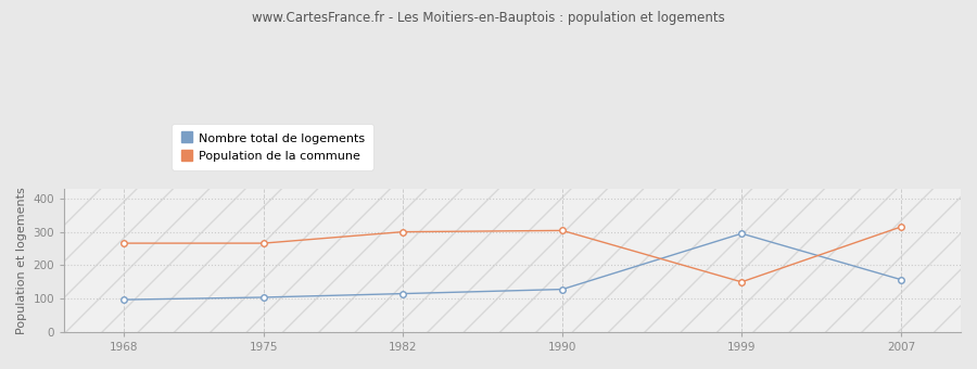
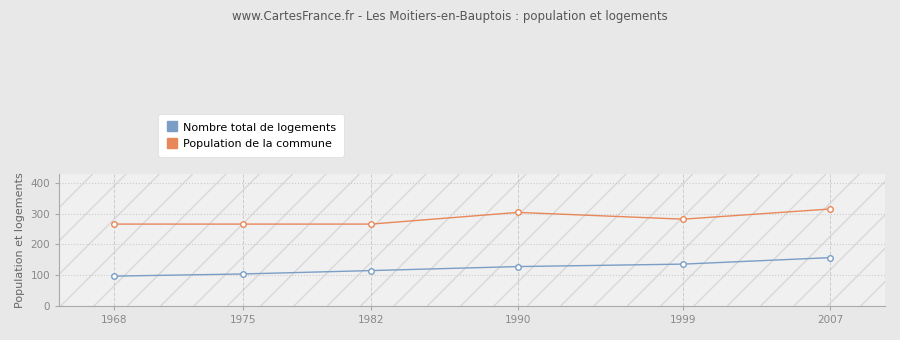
Population de la commune/1982: 300 -> 266
Nombre total de logements/1999: 295 -> 136
Population de la commune/1999: 150 -> 282
